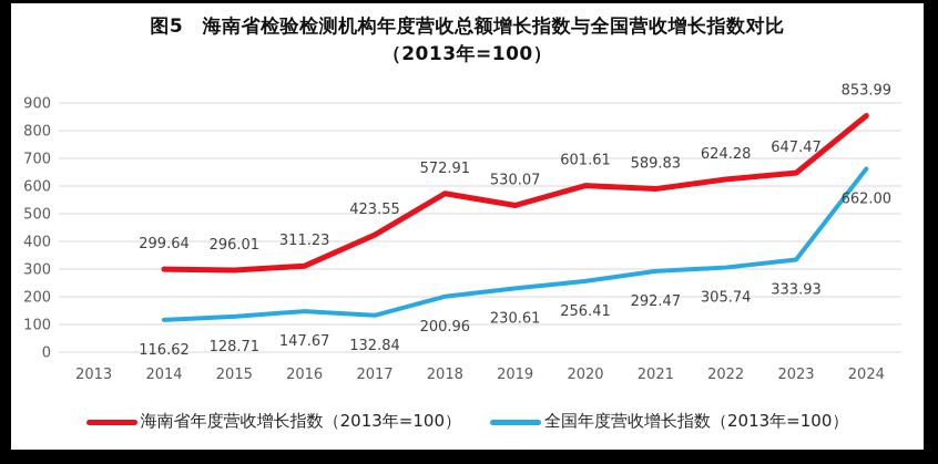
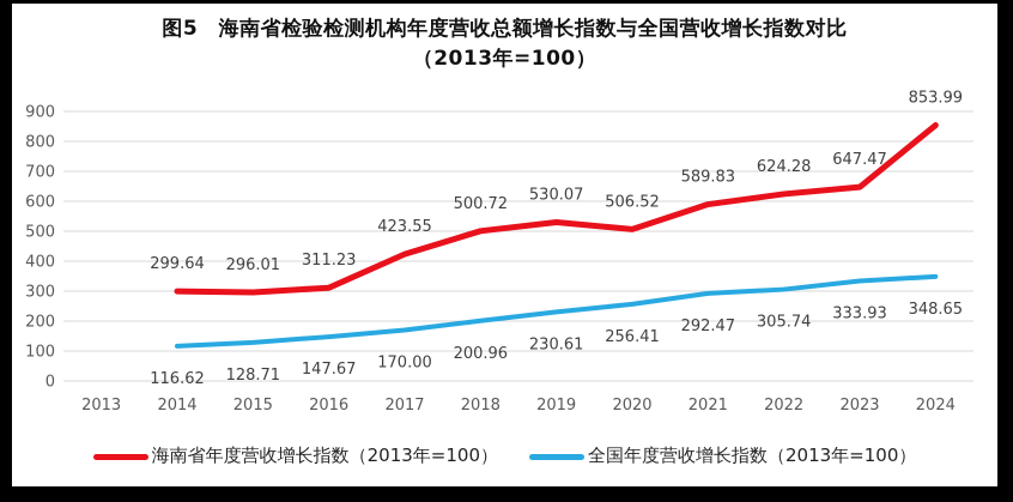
全国年度营收增长指数（2013年=100）/2017: 132.84 -> 170.00
海南省年度营收增长指数（2013年=100）/2018: 572.91 -> 500.72
海南省年度营收增长指数（2013年=100）/2020: 601.61 -> 506.52
全国年度营收增长指数（2013年=100）/2024: 662.00 -> 348.65
